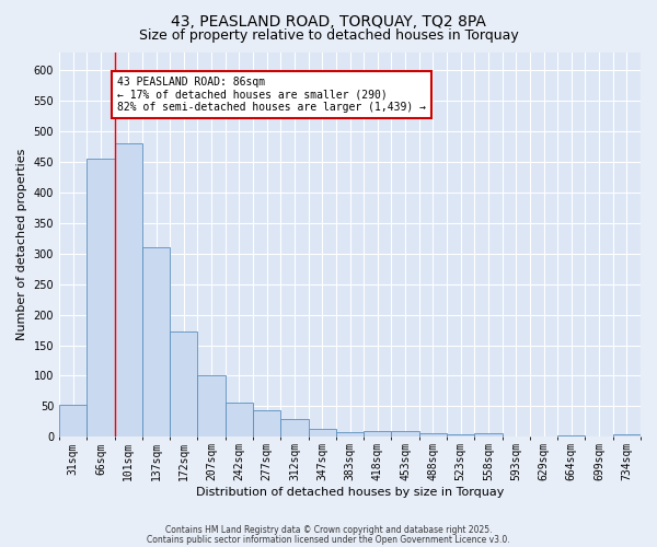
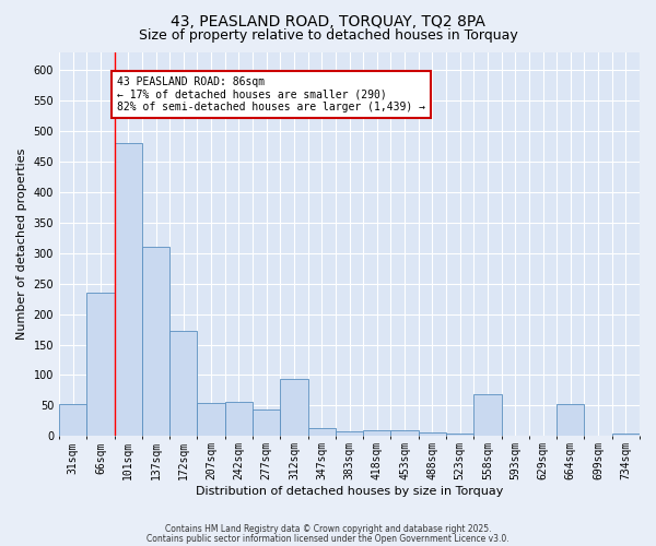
66sqm: 455 -> 236
207sqm: 100 -> 54
312sqm: 30 -> 94
558sqm: 6 -> 68
664sqm: 3 -> 52
